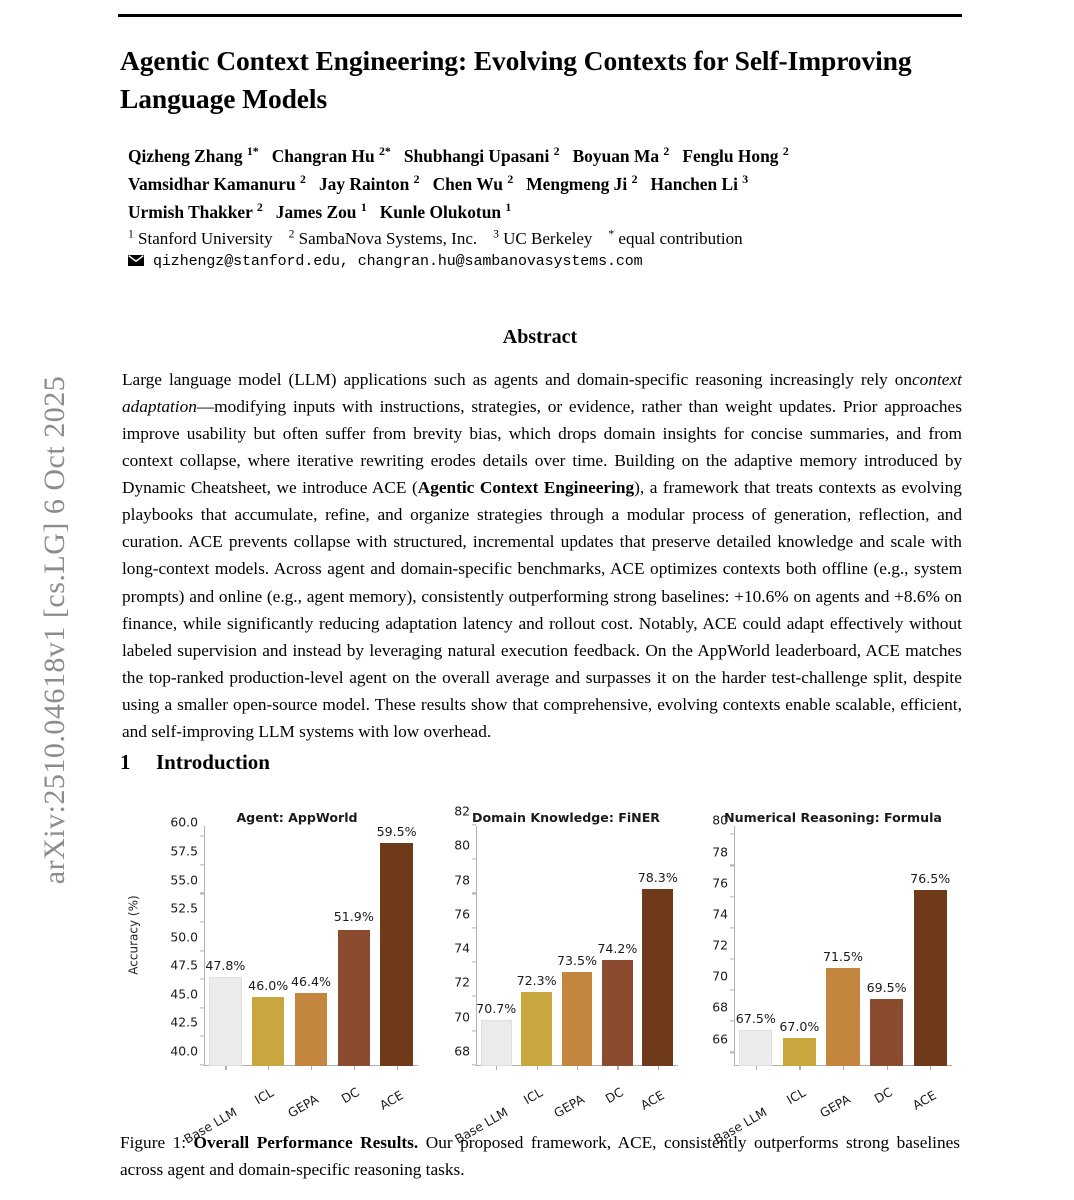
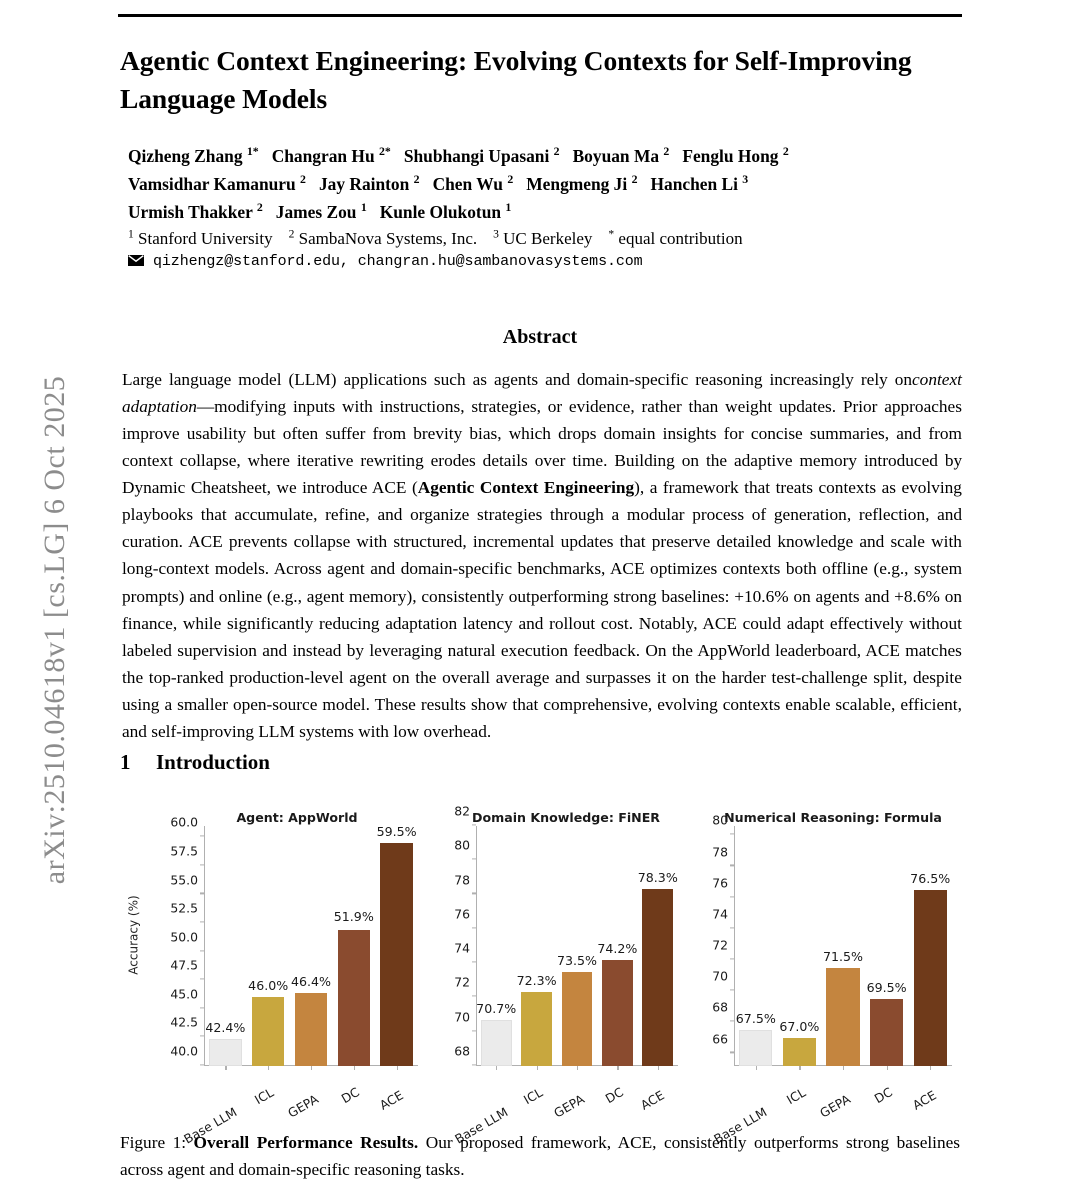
Agent: AppWorld/Base LLM: 47.8% -> 42.4%
